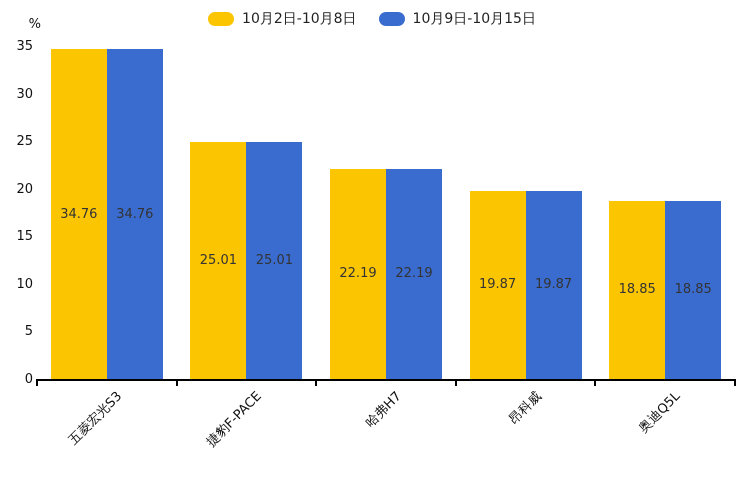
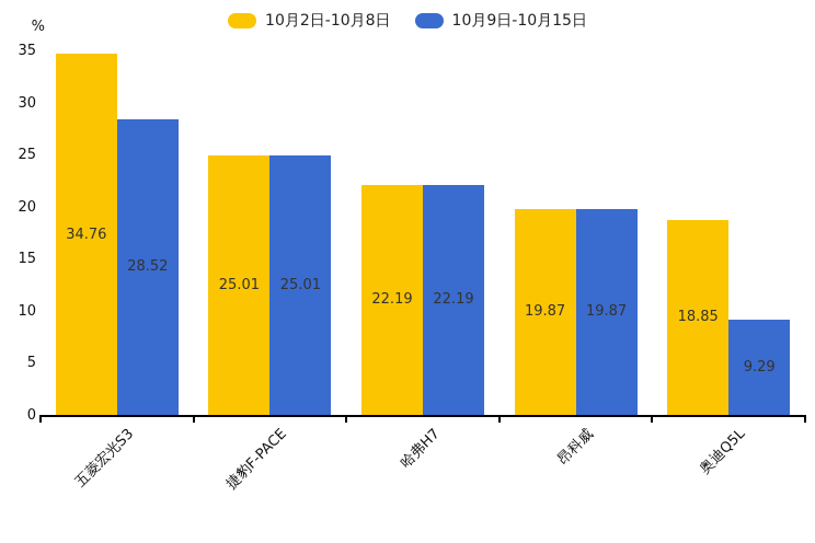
10月9日-10月15日/五菱宏光S3: 34.76 -> 28.52
10月9日-10月15日/奥迪Q5L: 18.85 -> 9.29
